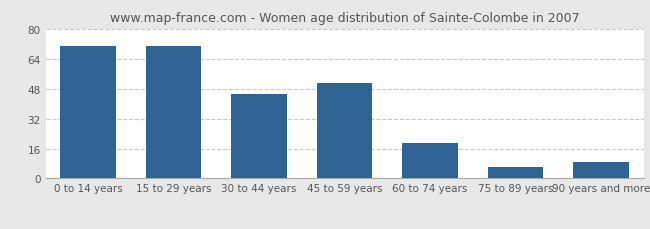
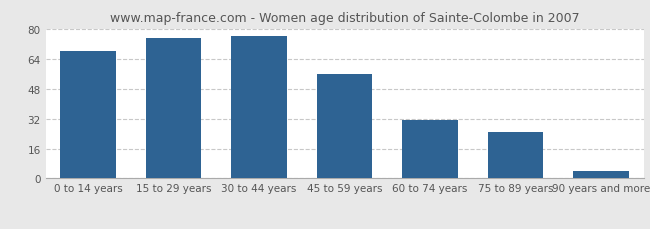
0 to 14 years: 71 -> 68
15 to 29 years: 71 -> 75
30 to 44 years: 45 -> 76
45 to 59 years: 51 -> 56
60 to 74 years: 19 -> 31
75 to 89 years: 6 -> 25
90 years and more: 9 -> 4
